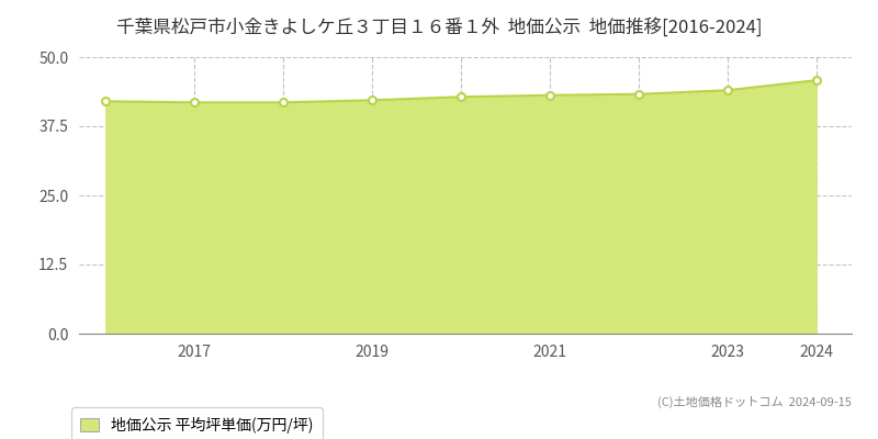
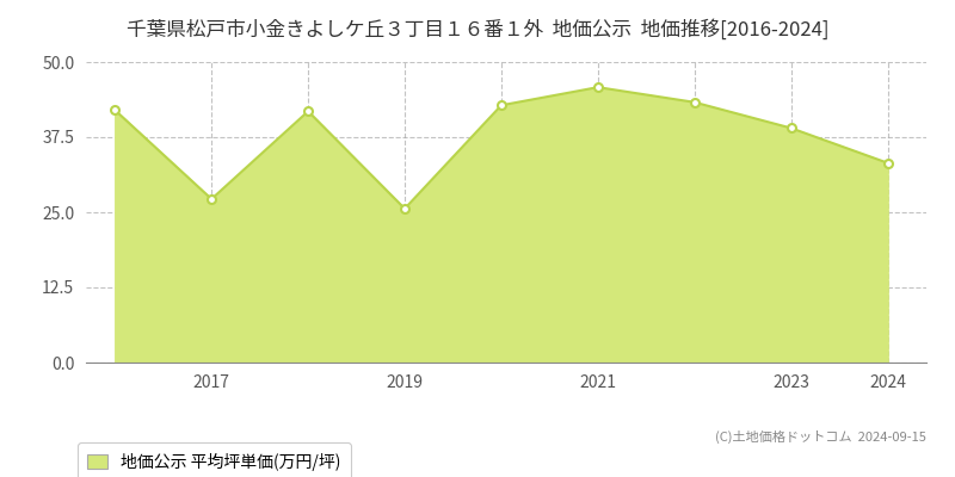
2017: 41.8 -> 27.2
2019: 42.2 -> 25.6
2021: 43.1 -> 45.8
2023: 44.0 -> 39.0
2024: 45.8 -> 33.2
